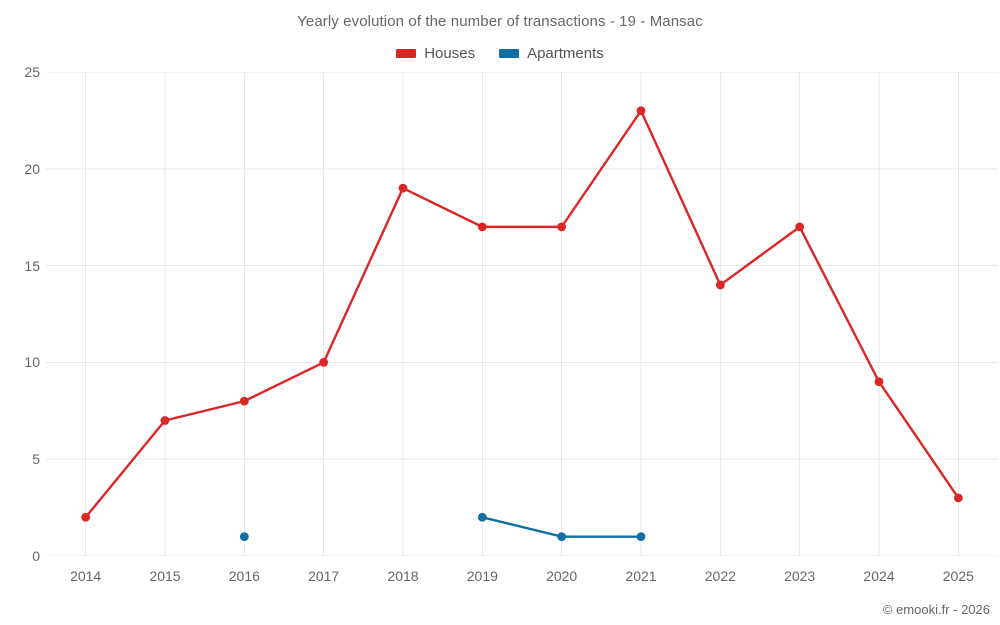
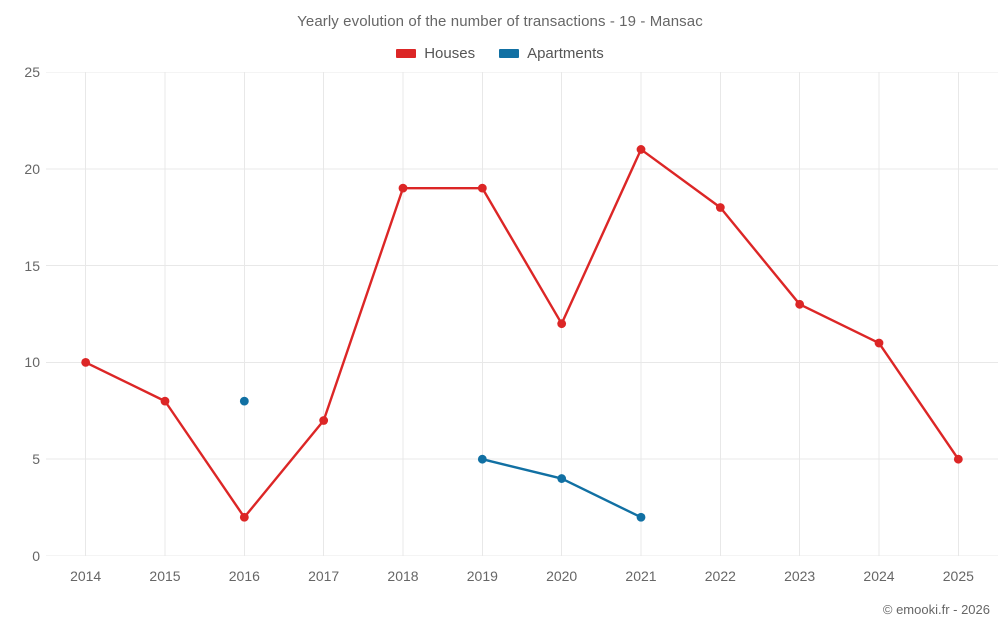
Houses/2014: 2 -> 10
Houses/2015: 7 -> 8
Houses/2016: 8 -> 2
Apartments/2016: 1 -> 8
Houses/2017: 10 -> 7
Houses/2019: 17 -> 19
Apartments/2019: 2 -> 5
Houses/2020: 17 -> 12
Apartments/2020: 1 -> 4
Houses/2021: 23 -> 21
Apartments/2021: 1 -> 2
Houses/2022: 14 -> 18
Houses/2023: 17 -> 13
Houses/2024: 9 -> 11
Houses/2025: 3 -> 5
